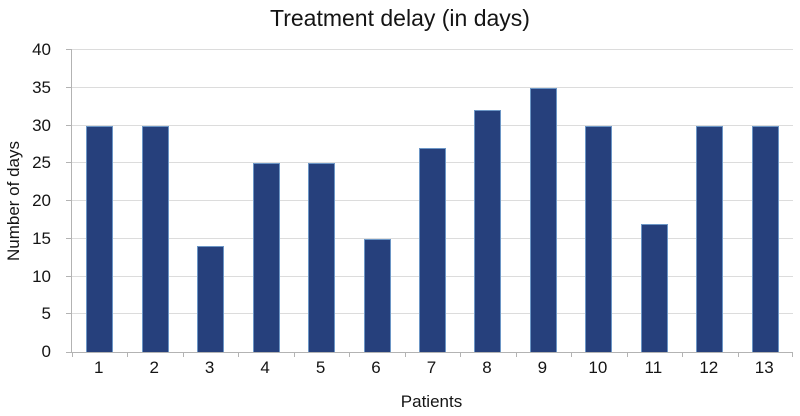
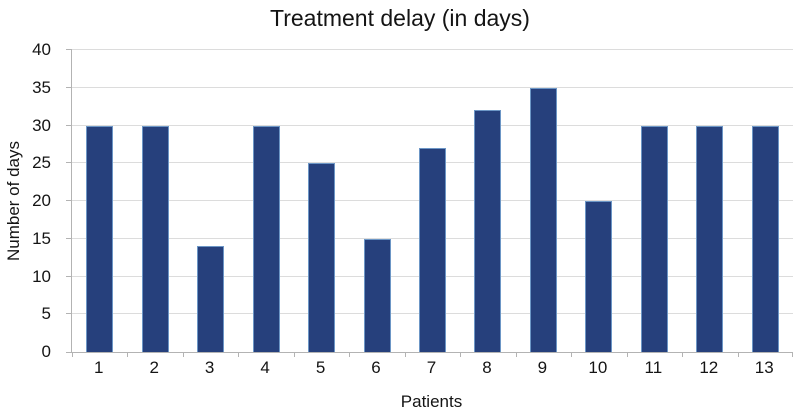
4: 25 -> 30
10: 30 -> 20
11: 17 -> 30
